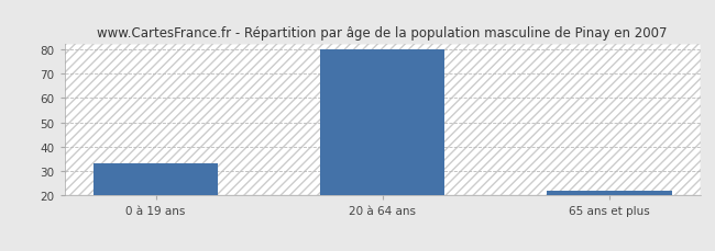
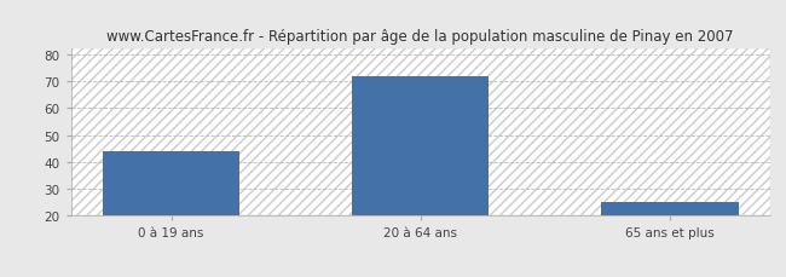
0 à 19 ans: 33 -> 44
20 à 64 ans: 80 -> 72
65 ans et plus: 22 -> 25
